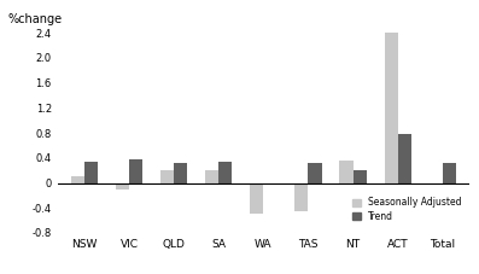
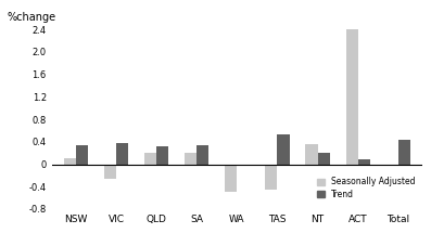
Seasonally Adjusted/VIC: -0.10 -> -0.26
Trend/TAS: 0.32 -> 0.54
Trend/ACT: 0.78 -> 0.08
Trend/Total: 0.32 -> 0.44
